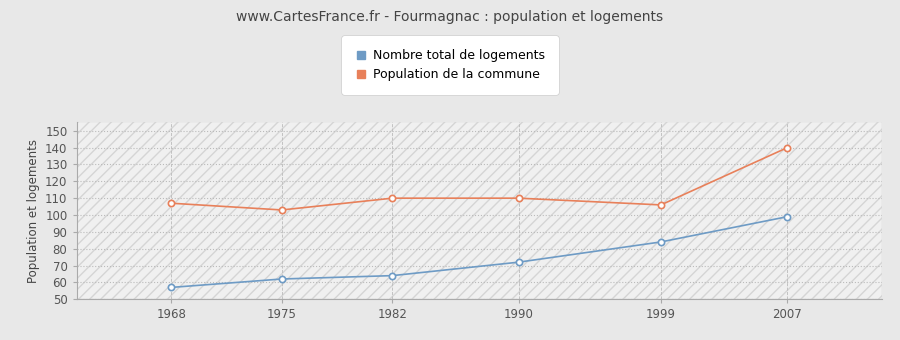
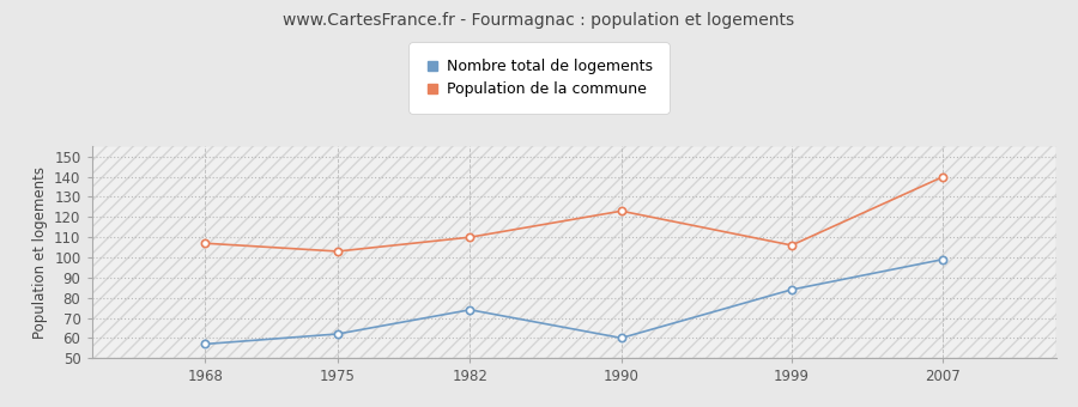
Nombre total de logements/1982: 64 -> 74
Nombre total de logements/1990: 72 -> 60
Population de la commune/1990: 110 -> 123
